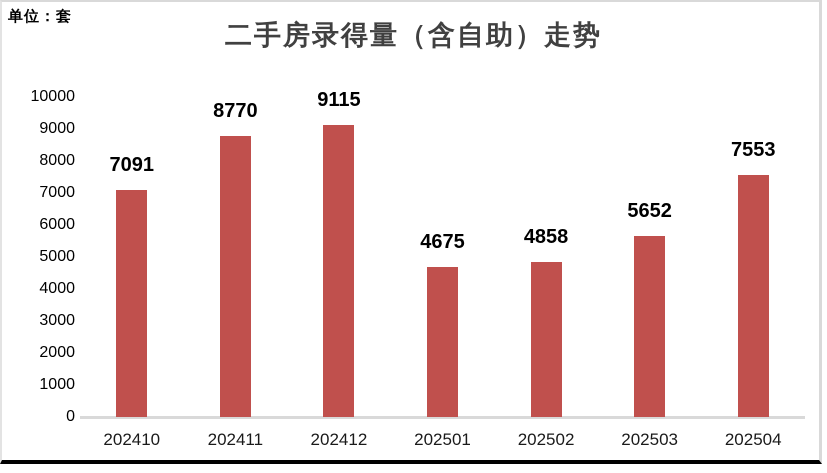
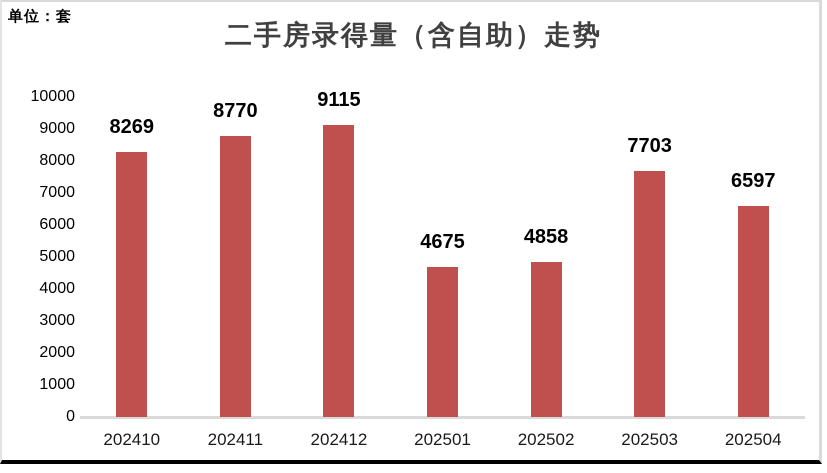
202410: 7091 -> 8269
202503: 5652 -> 7703
202504: 7553 -> 6597
